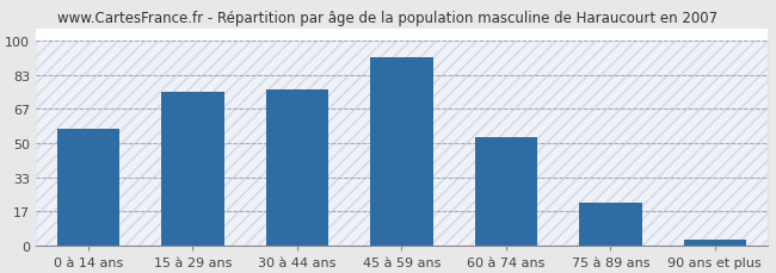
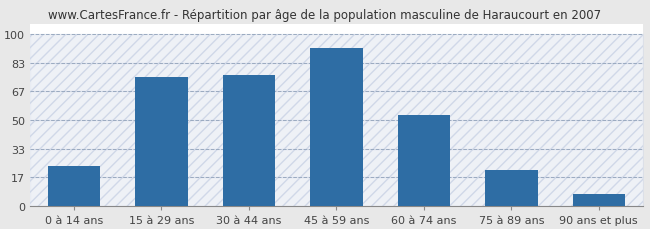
0 à 14 ans: 57 -> 23
90 ans et plus: 3 -> 7
